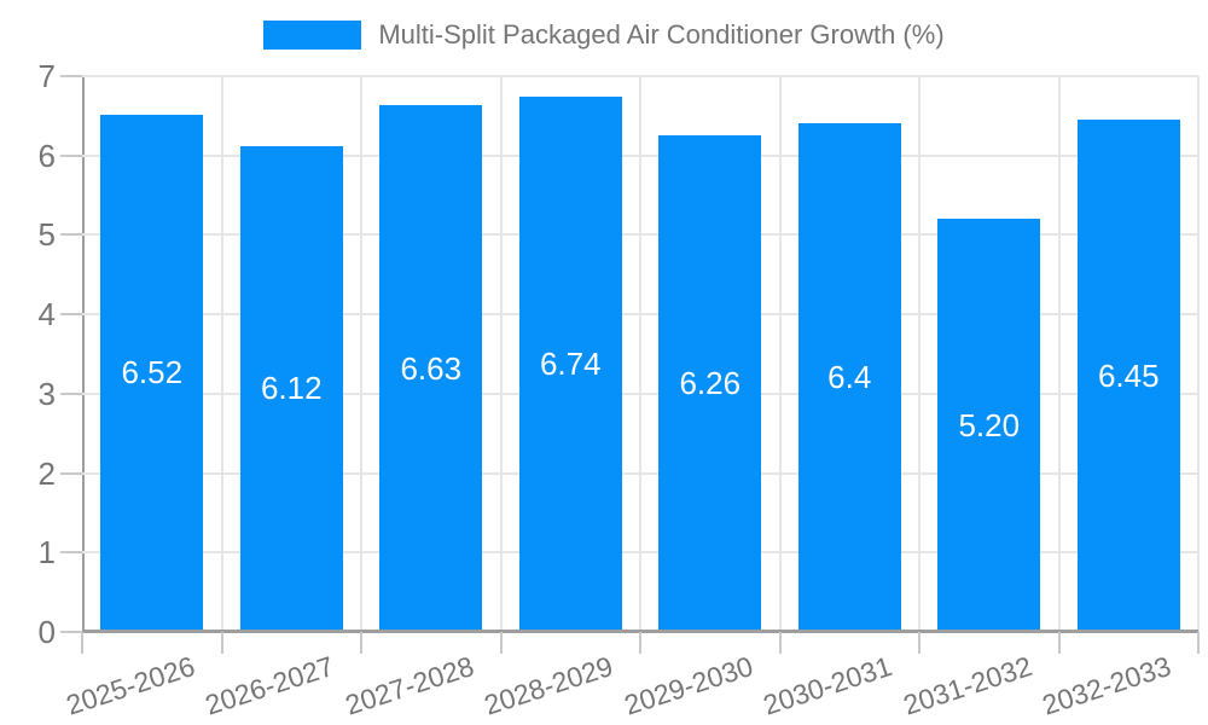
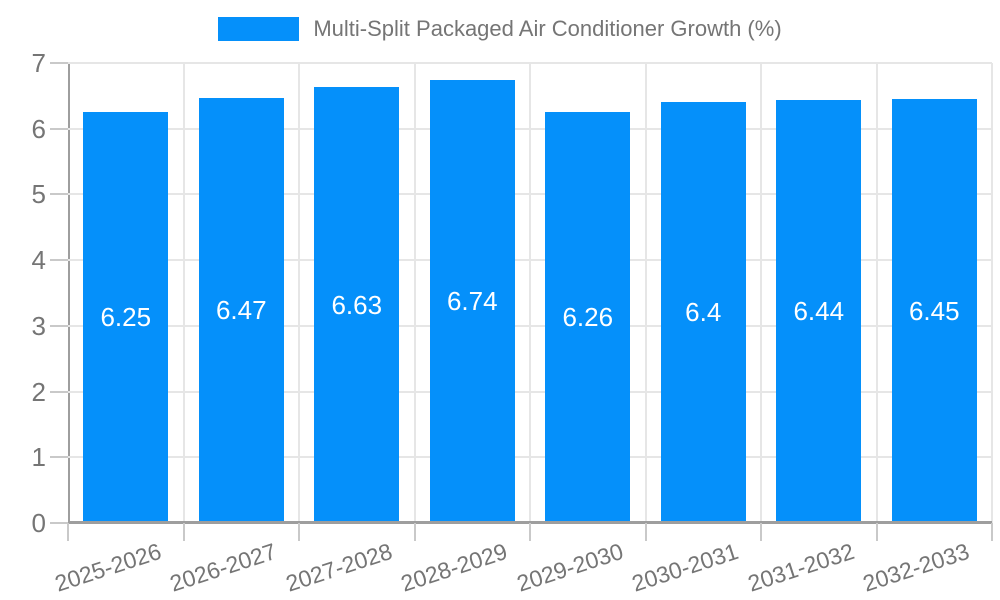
2025-2026: 6.52 -> 6.25
2026-2027: 6.12 -> 6.47
2031-2032: 5.20 -> 6.44
